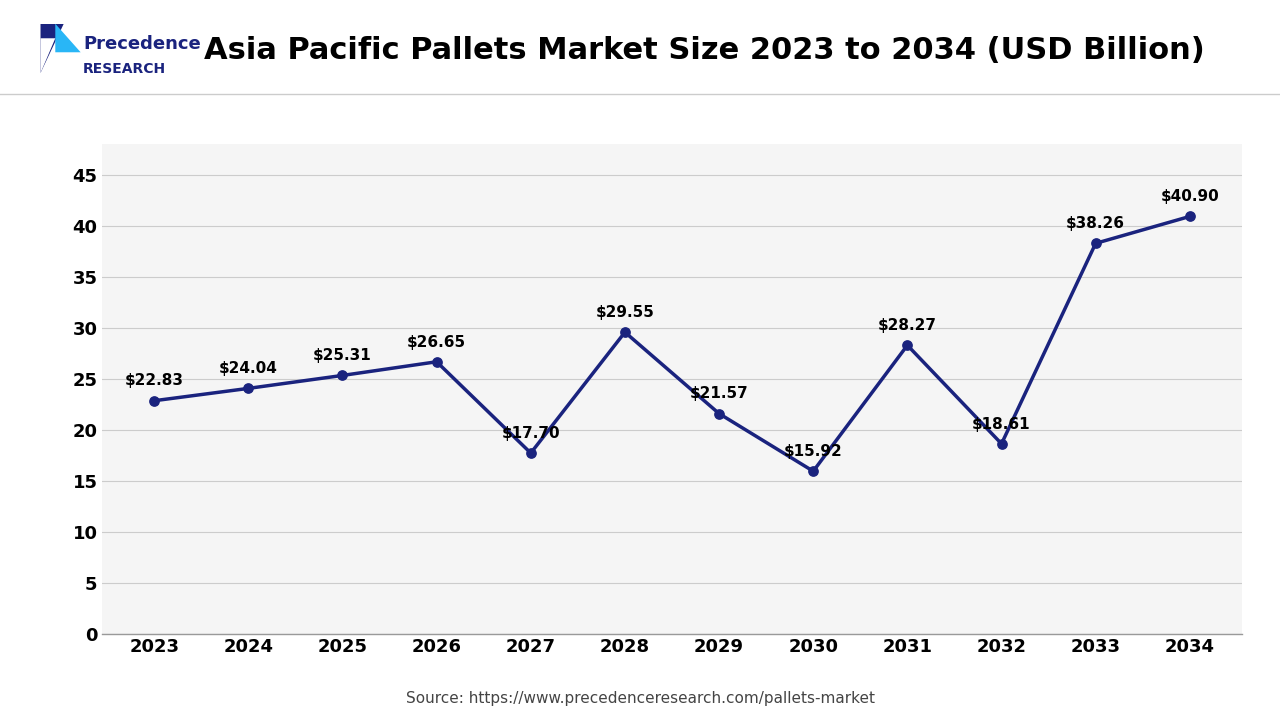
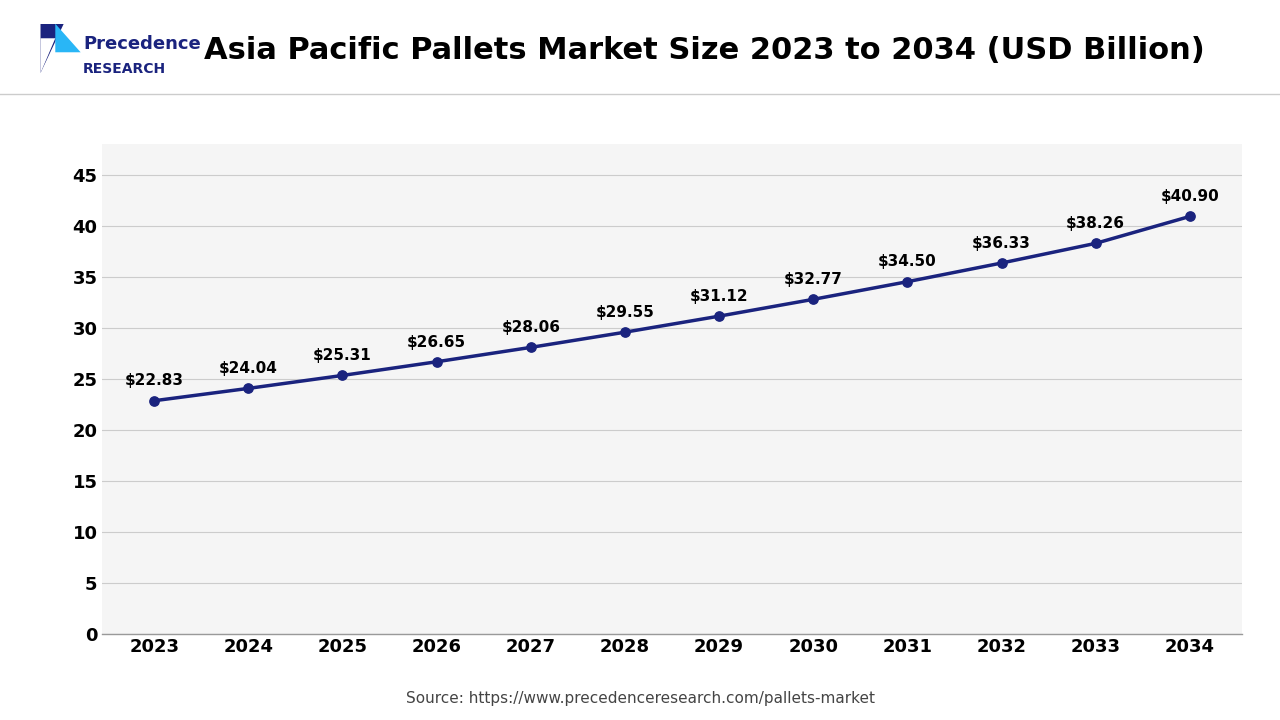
2027: $17.70 -> $28.06
2029: $21.57 -> $31.12
2030: $15.92 -> $32.77
2031: $28.27 -> $34.50
2032: $18.61 -> $36.33
